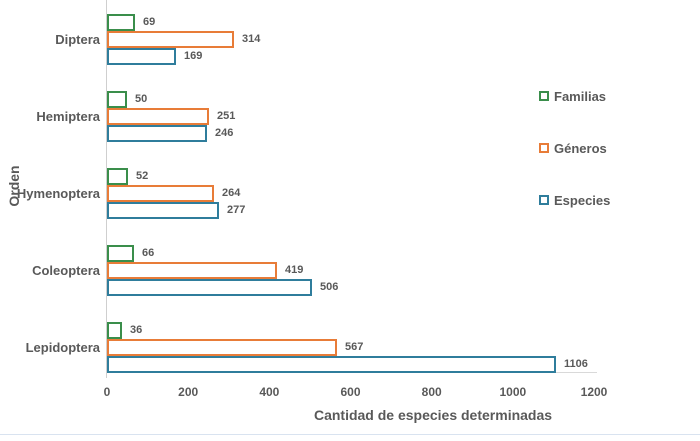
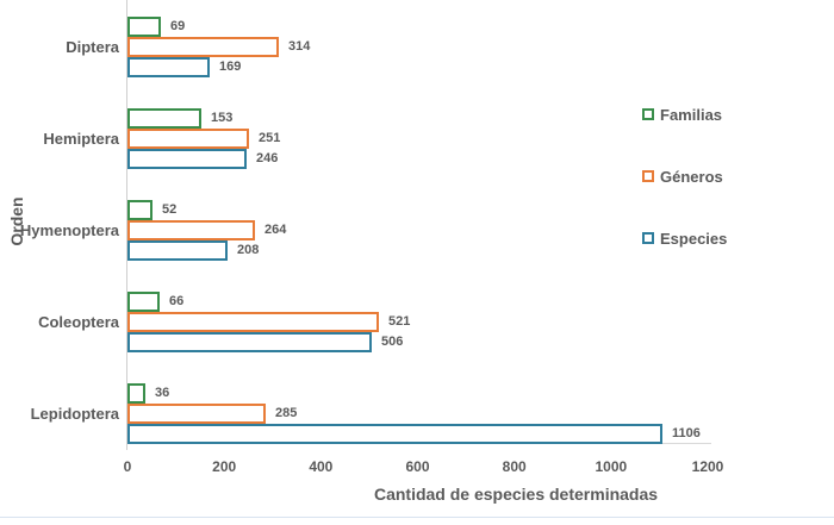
Familias/Hemiptera: 50 -> 153
Especies/Hymenoptera: 277 -> 208
Géneros/Coleoptera: 419 -> 521
Géneros/Lepidoptera: 567 -> 285
